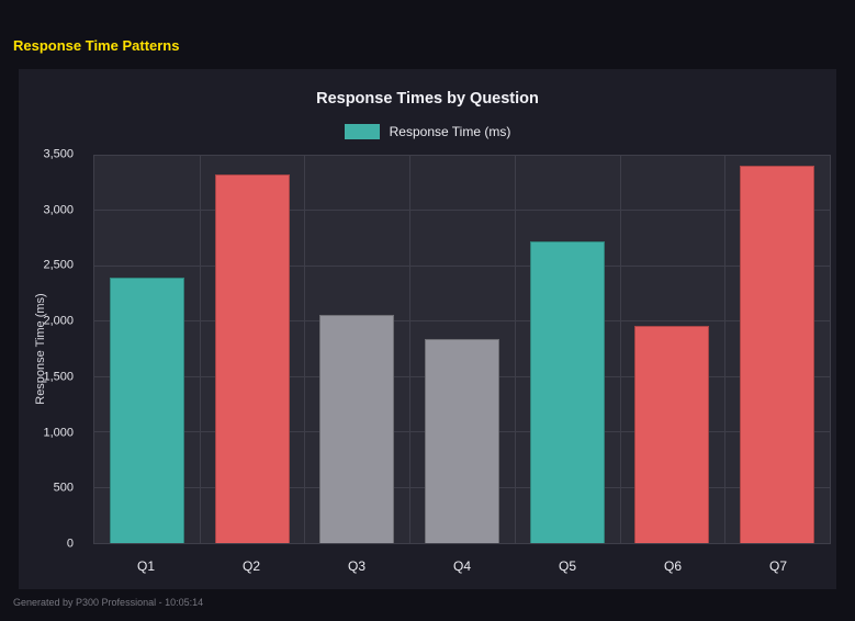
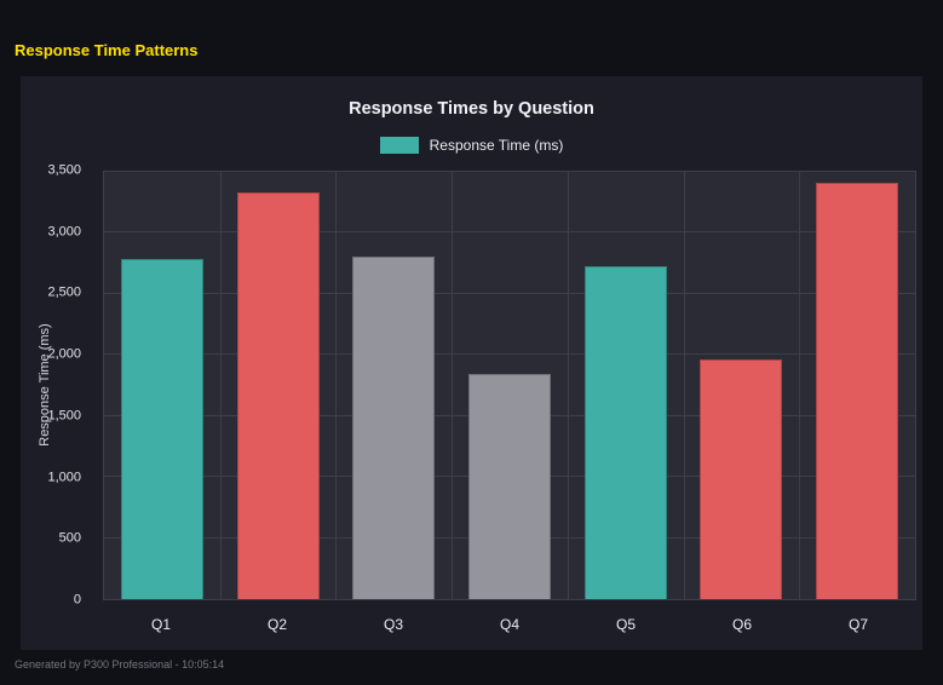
Q1: 2400 -> 2790
Q3: 2060 -> 2810
